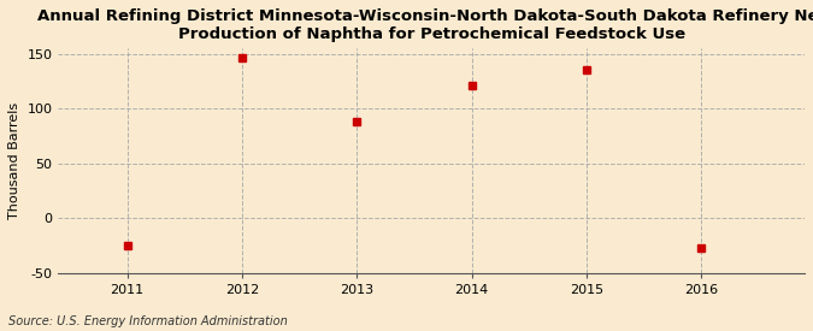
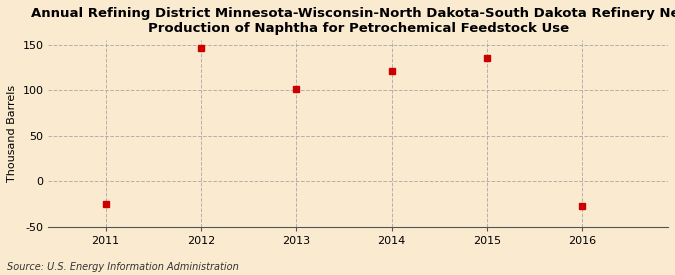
2013: 88 -> 102
